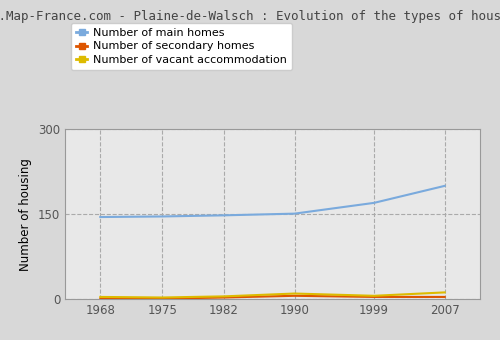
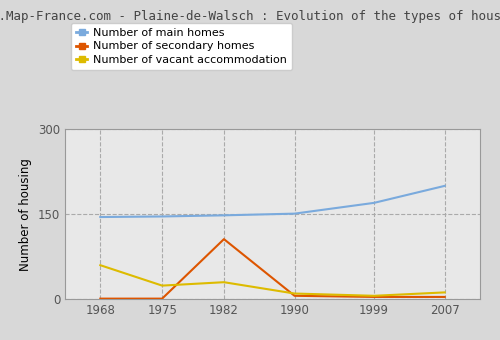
Number of vacant accommodation/1968: 4 -> 60
Number of vacant accommodation/1975: 3 -> 24
Number of secondary homes/1982: 3 -> 106
Number of vacant accommodation/1982: 5 -> 30
